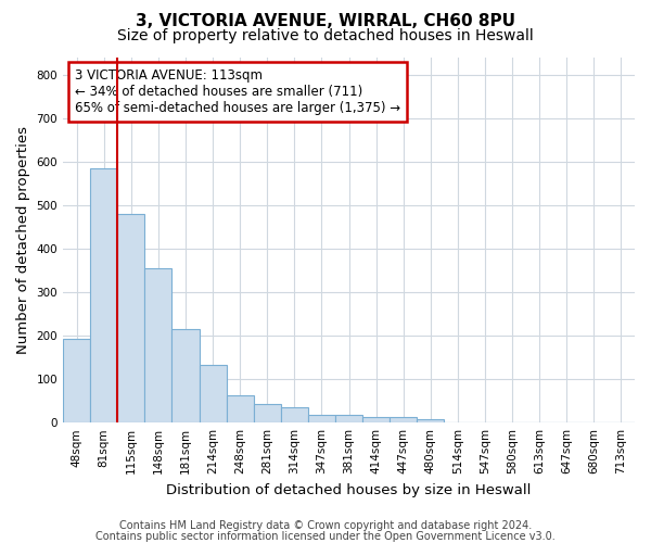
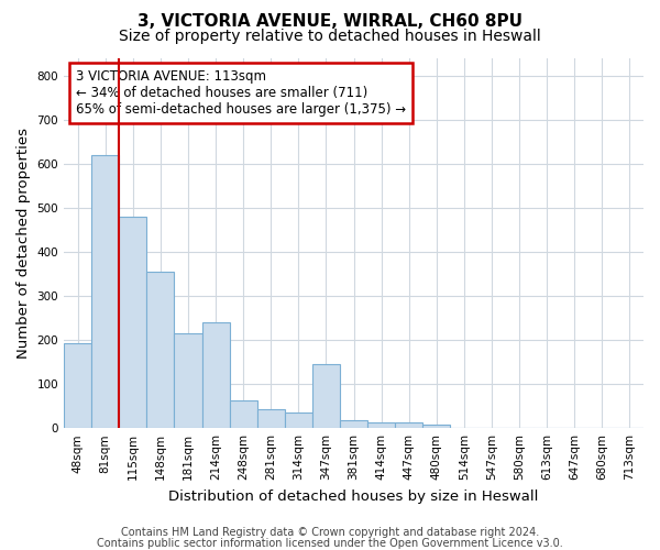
81sqm: 585 -> 620
214sqm: 133 -> 240
347sqm: 17 -> 145
